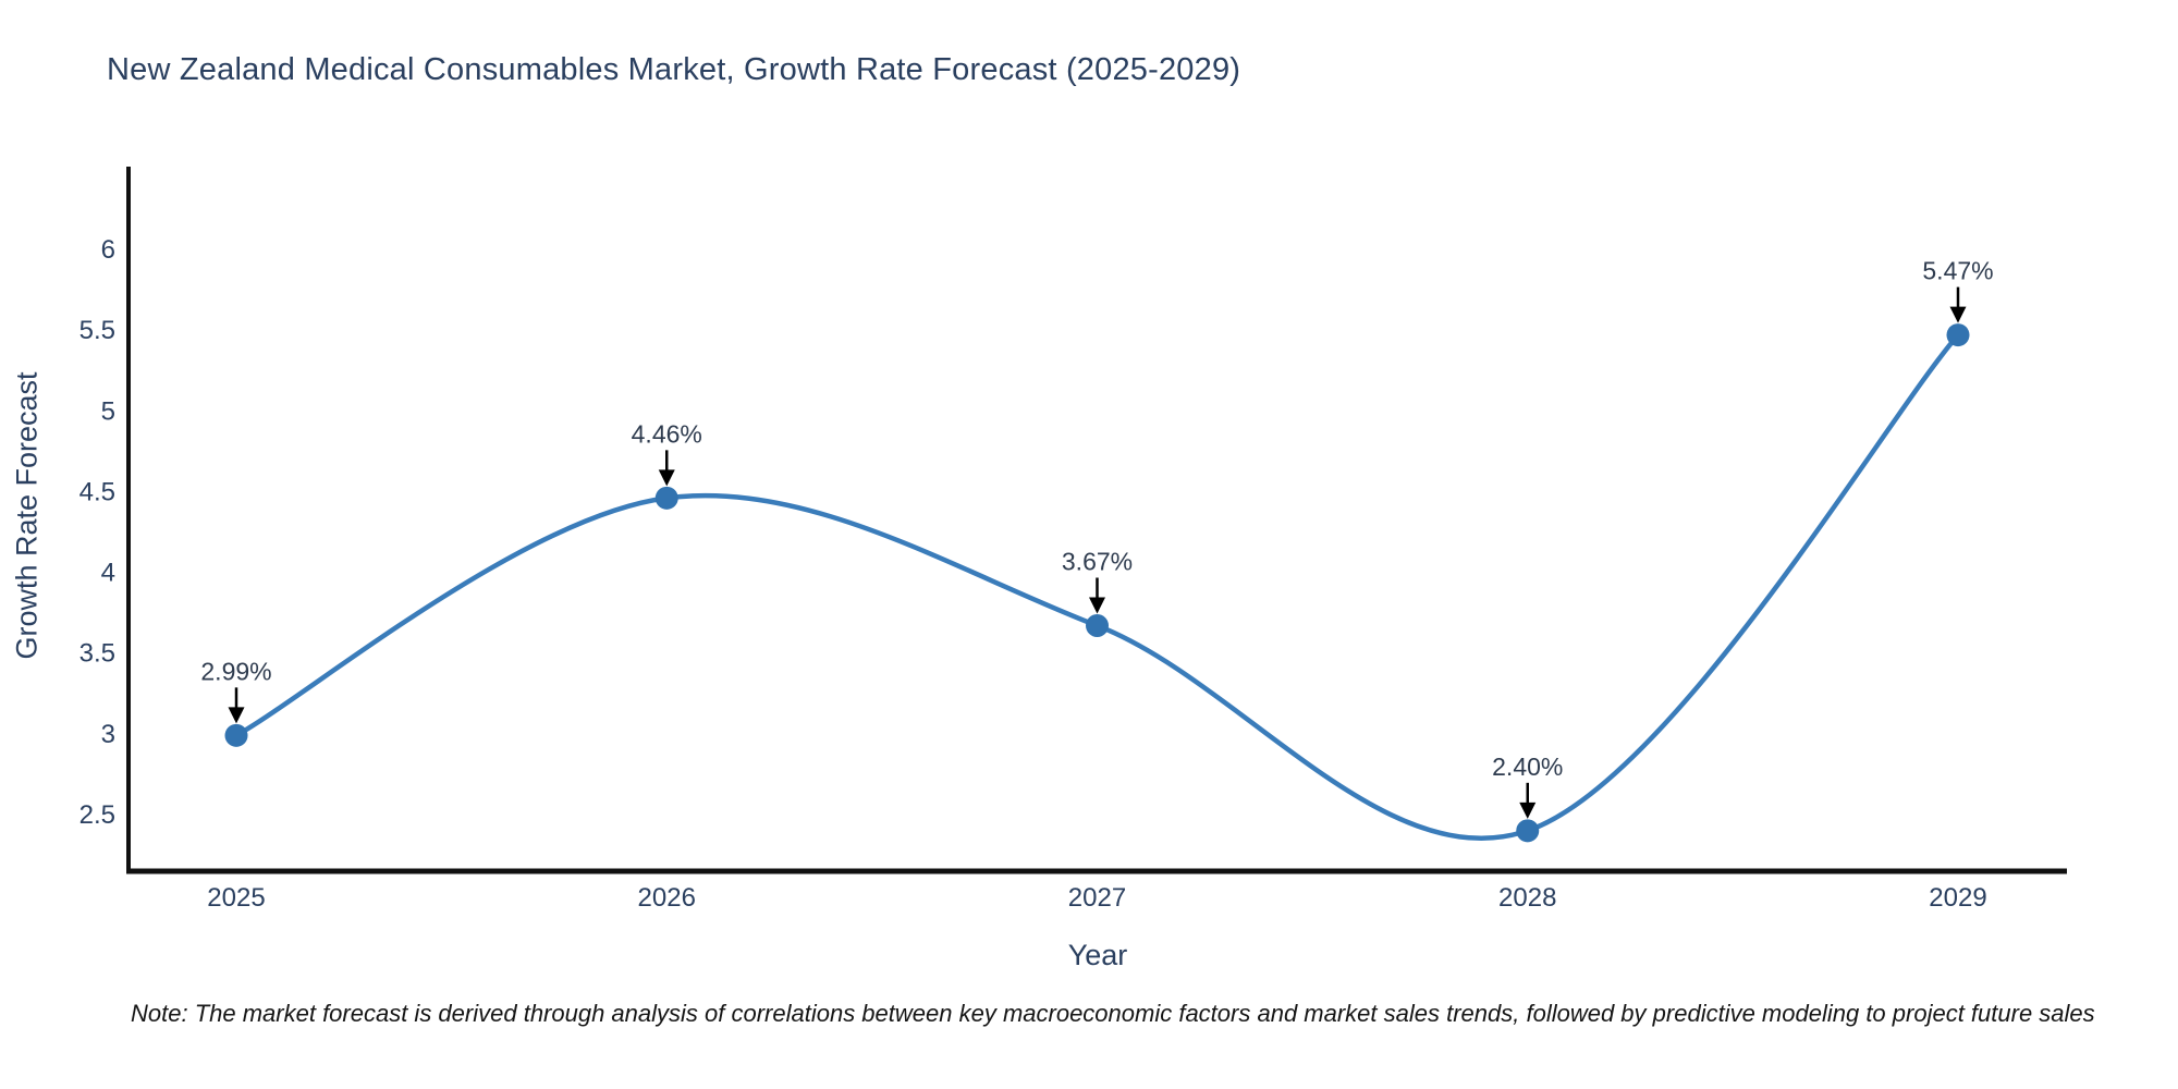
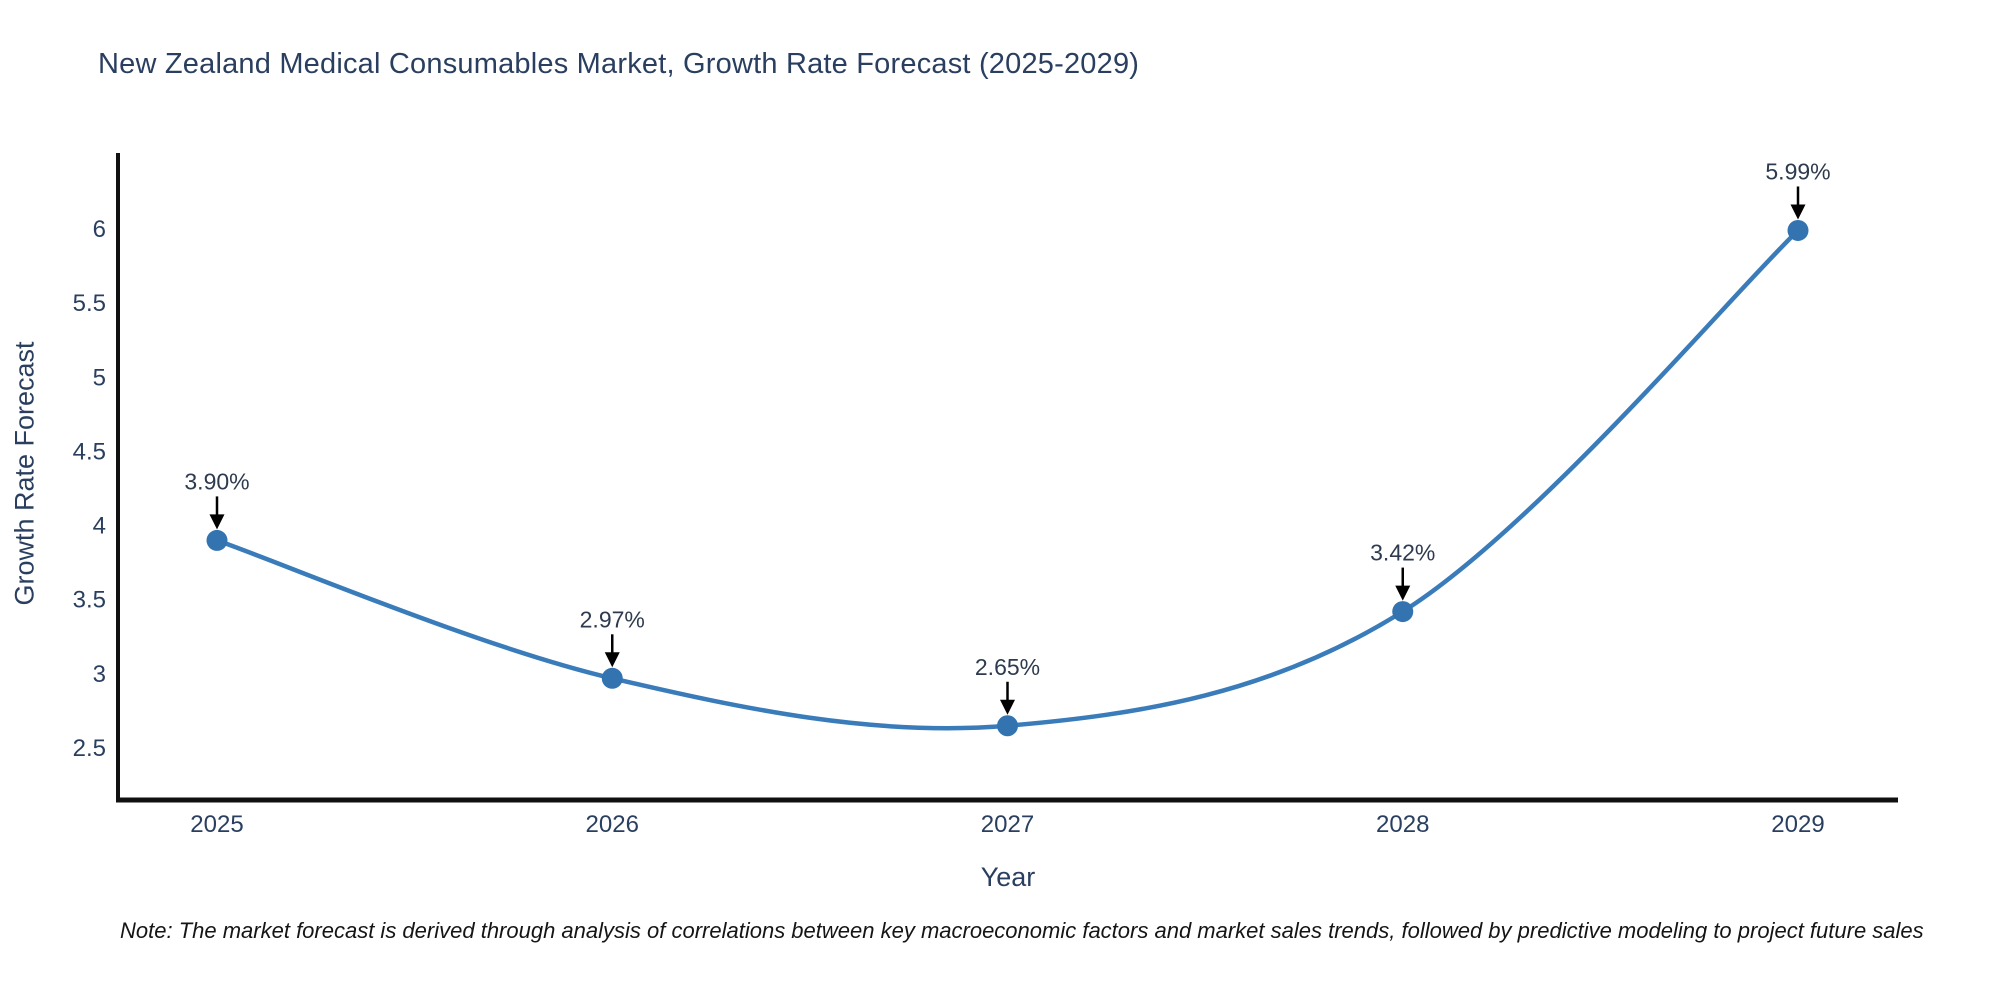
2025: 2.99% -> 3.90%
2026: 4.46% -> 2.97%
2027: 3.67% -> 2.65%
2028: 2.40% -> 3.42%
2029: 5.47% -> 5.99%
